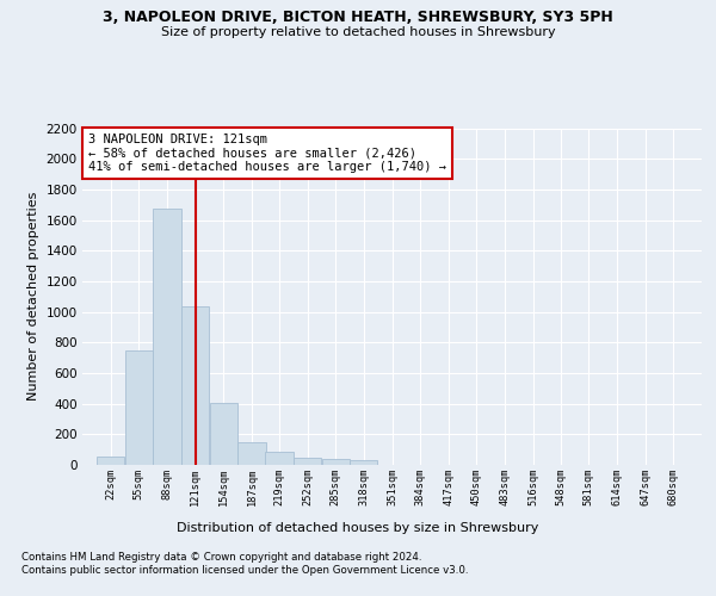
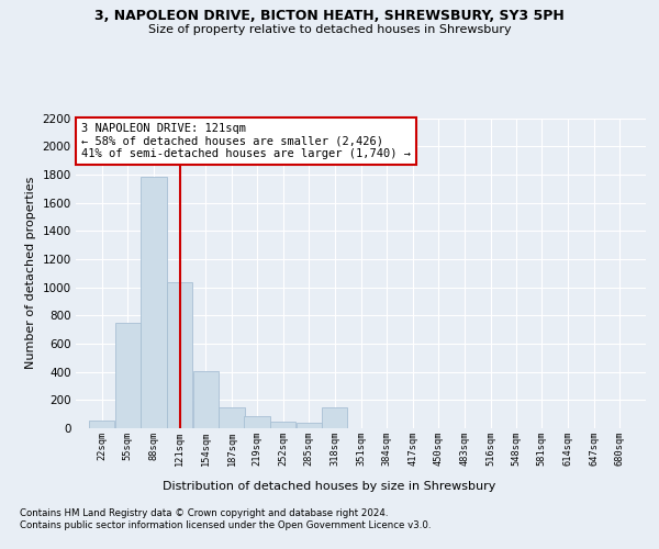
88sqm: 1680 -> 1780
318sqm: 30 -> 150
